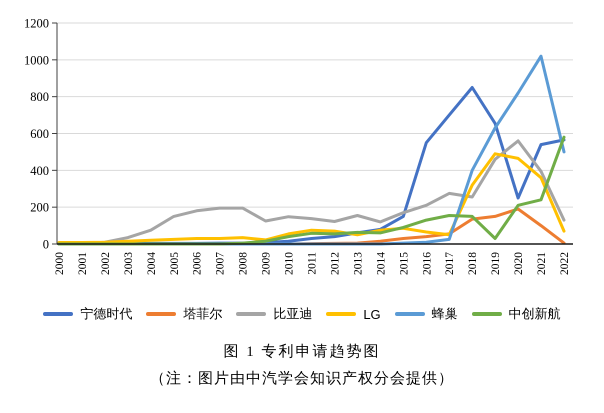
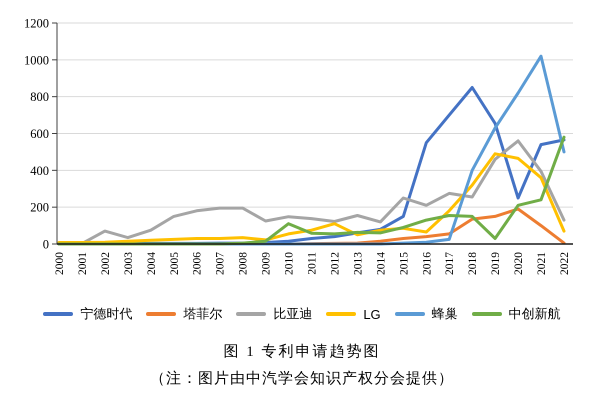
比亚迪/2002: 10 -> 70
中创新航/2010: 40 -> 110
LG/2012: 70 -> 110
比亚迪/2015: 170 -> 250
LG/2017: 50 -> 180
